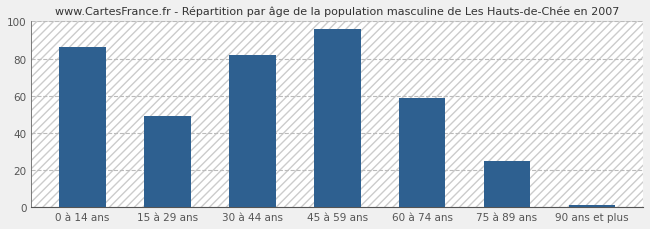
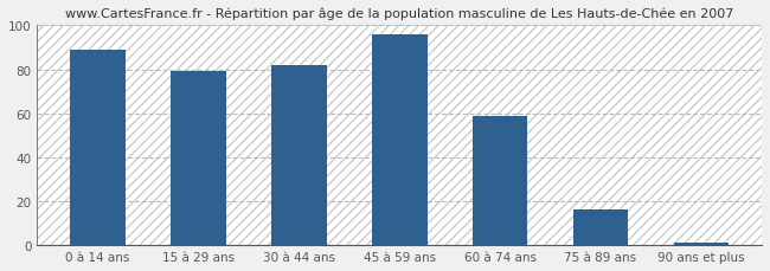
0 à 14 ans: 86 -> 89
15 à 29 ans: 49 -> 79
75 à 89 ans: 25 -> 16
